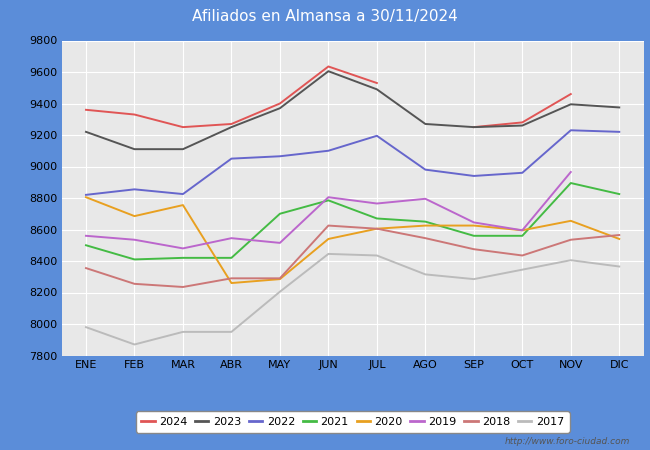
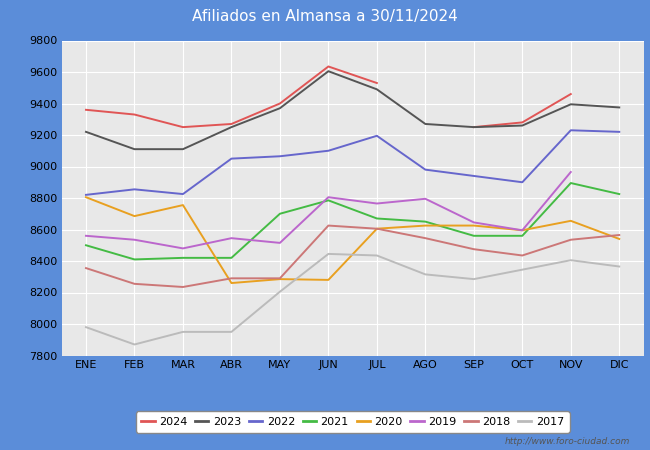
2020/JUN: 8540 -> 8280
2022/OCT: 8960 -> 8900
